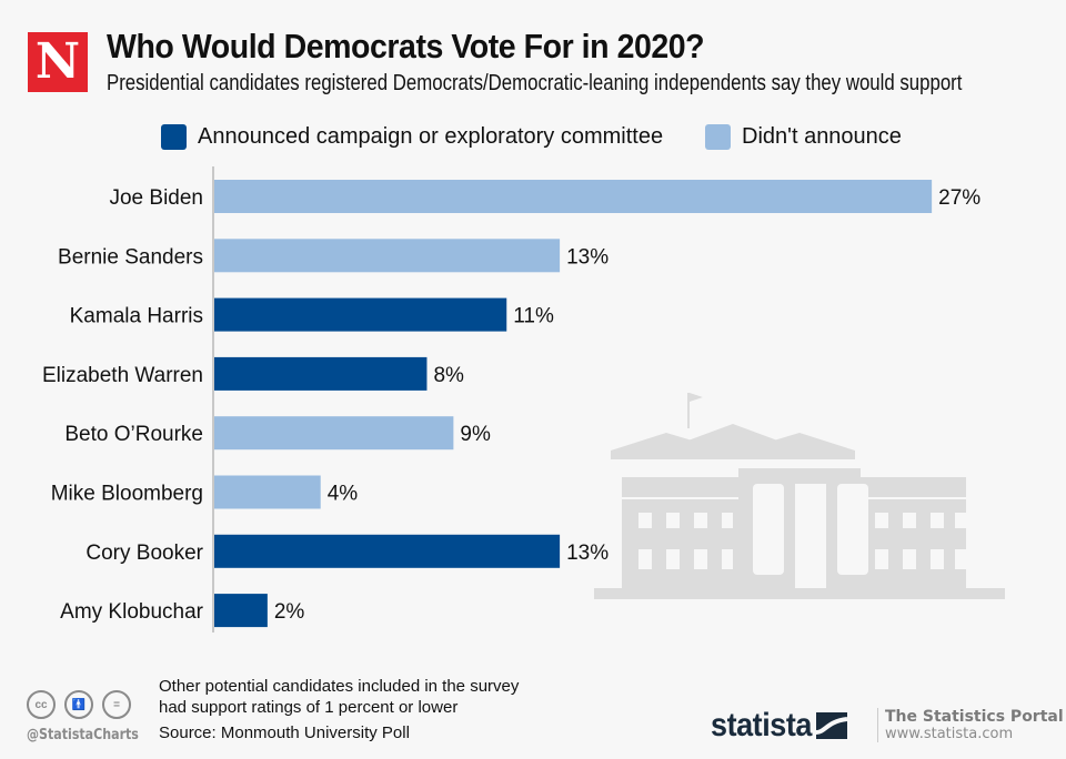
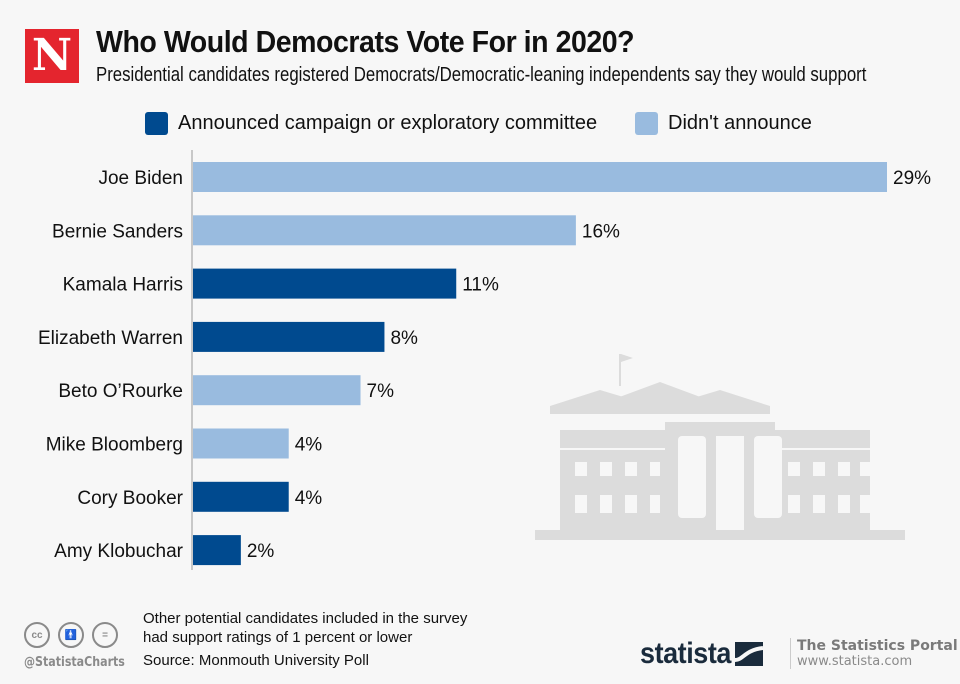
Joe Biden: 27% -> 29%
Bernie Sanders: 13% -> 16%
Beto O’Rourke: 9% -> 7%
Cory Booker: 13% -> 4%
